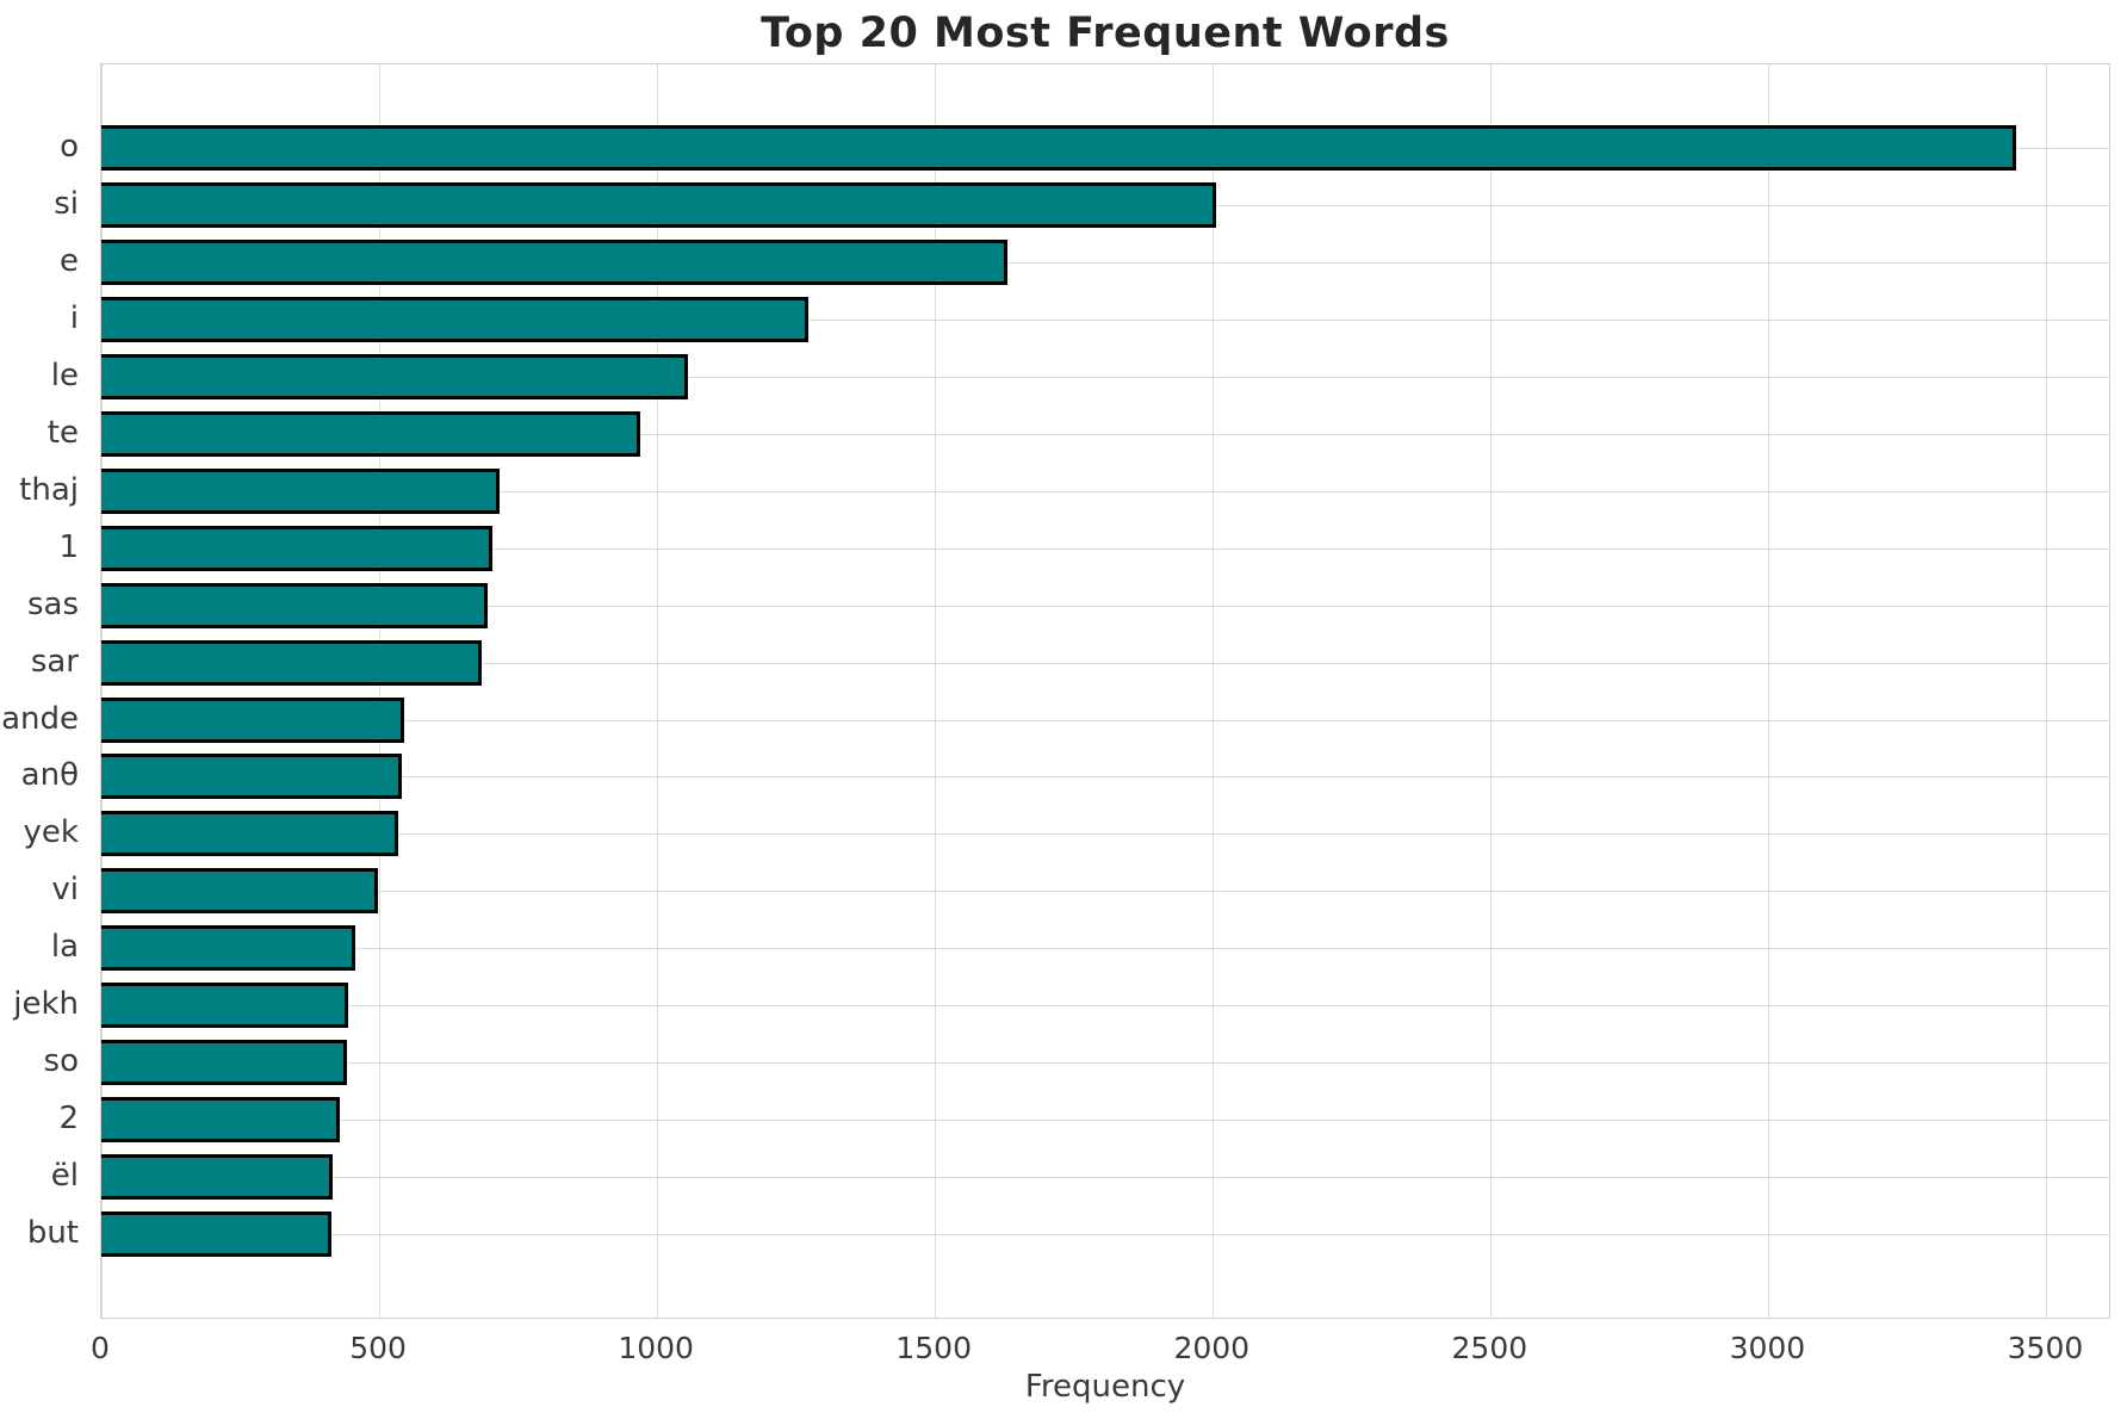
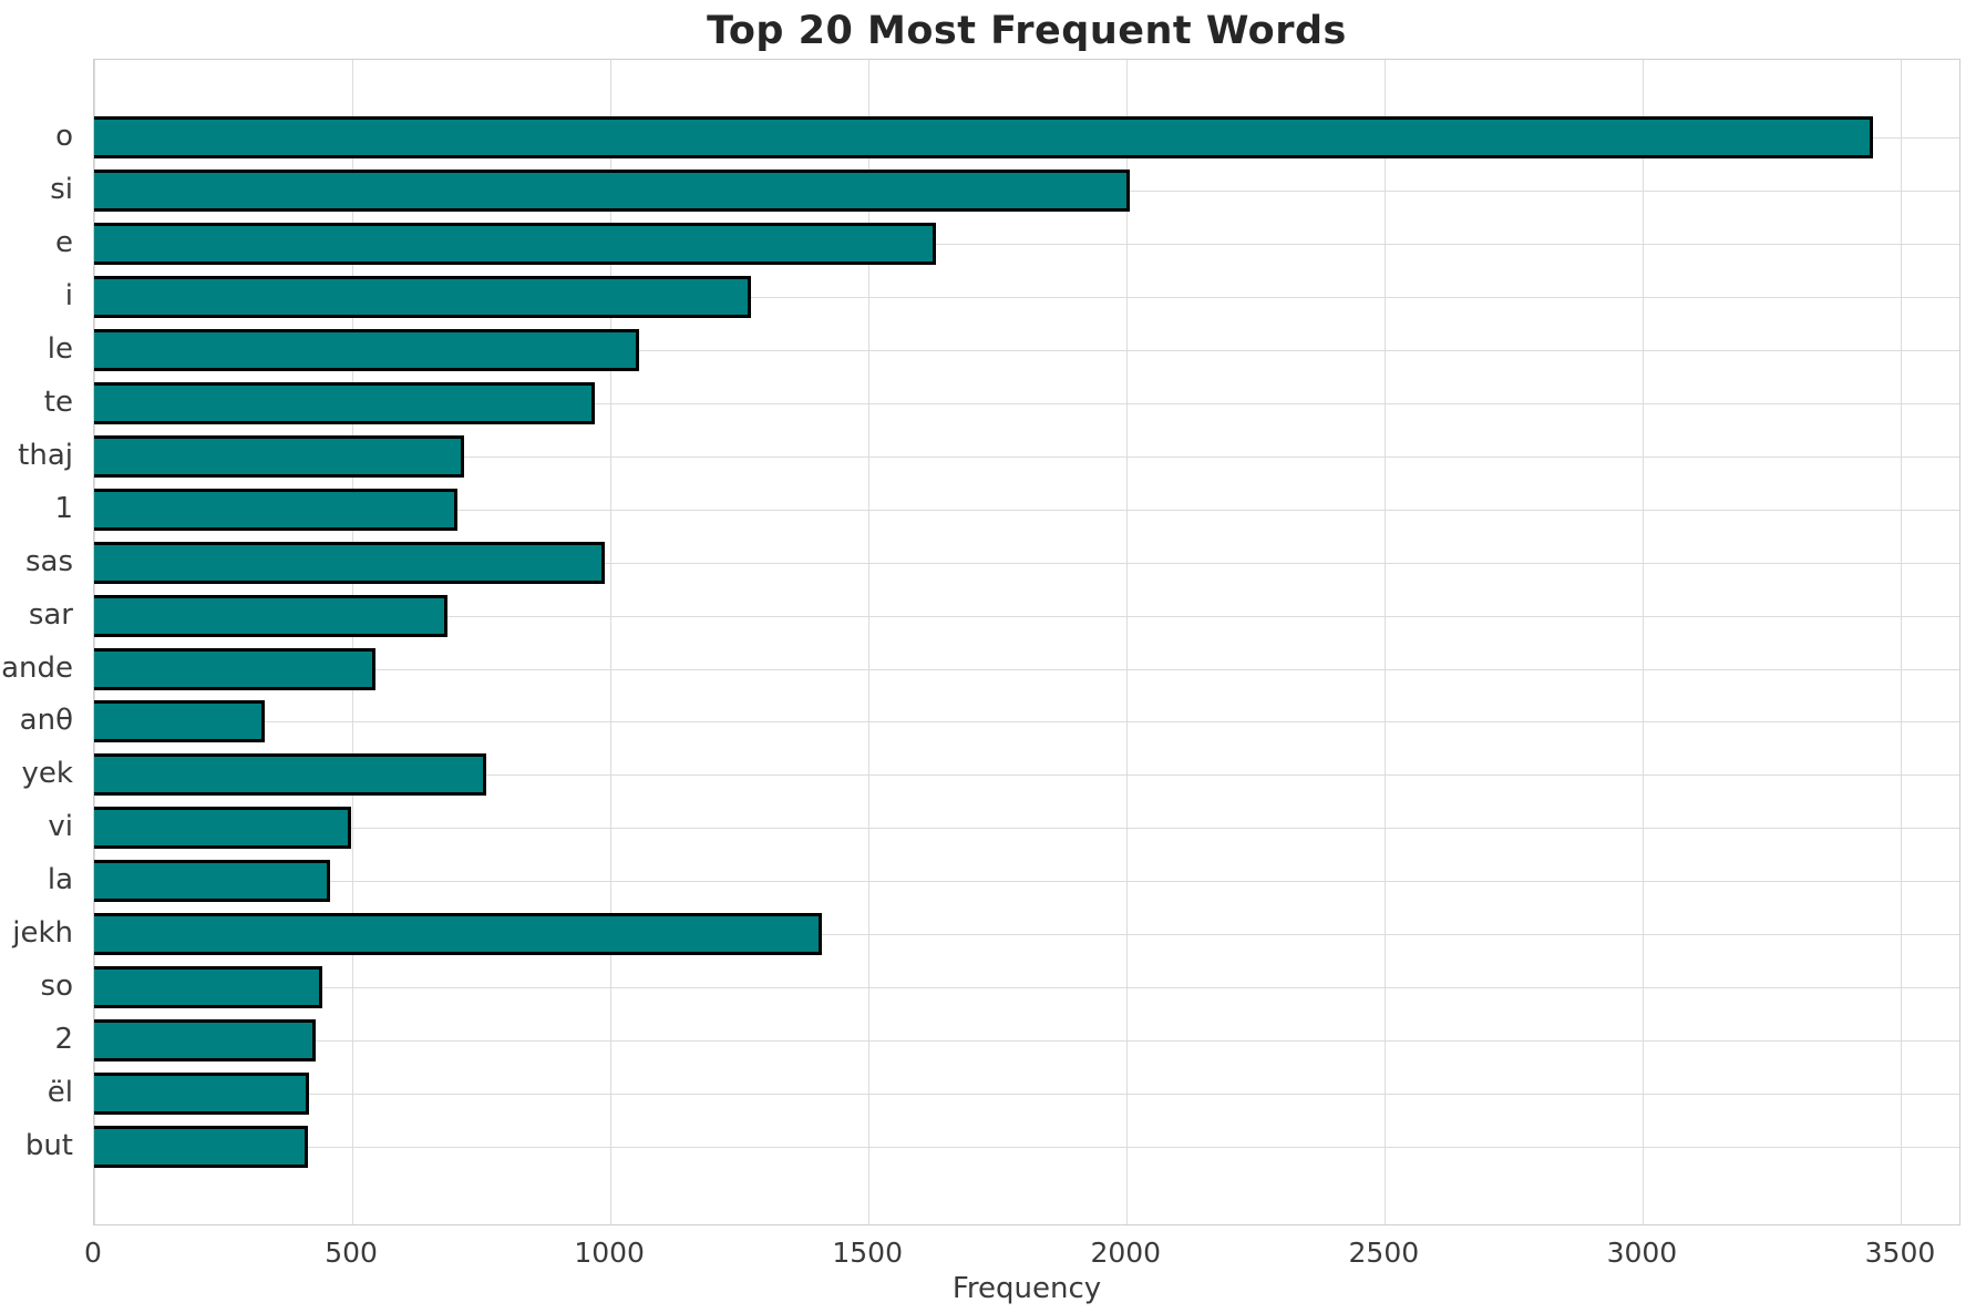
sas: 700 -> 990
anθ: 540 -> 330
yek: 530 -> 760
jekh: 440 -> 1410
